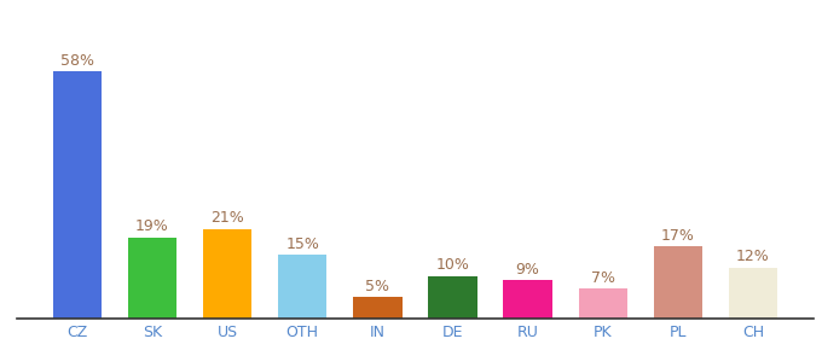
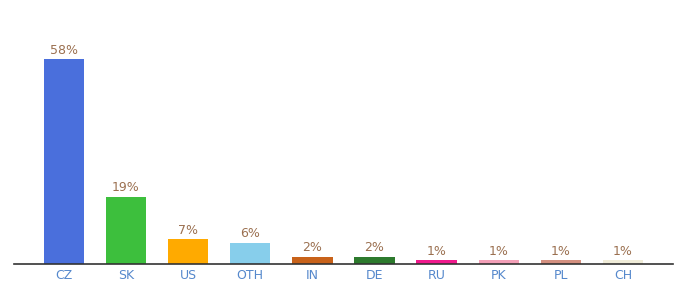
US: 21% -> 7%
OTH: 15% -> 6%
IN: 5% -> 2%
DE: 10% -> 2%
RU: 9% -> 1%
PK: 7% -> 1%
PL: 17% -> 1%
CH: 12% -> 1%
